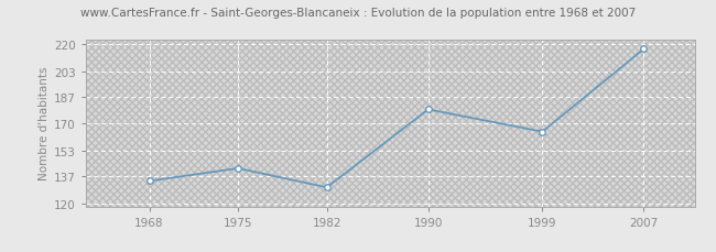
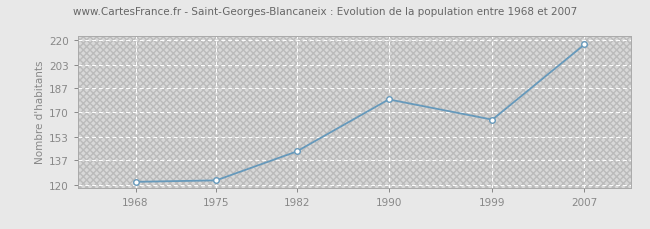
1968: 134 -> 122
1975: 142 -> 123
1982: 130 -> 143
